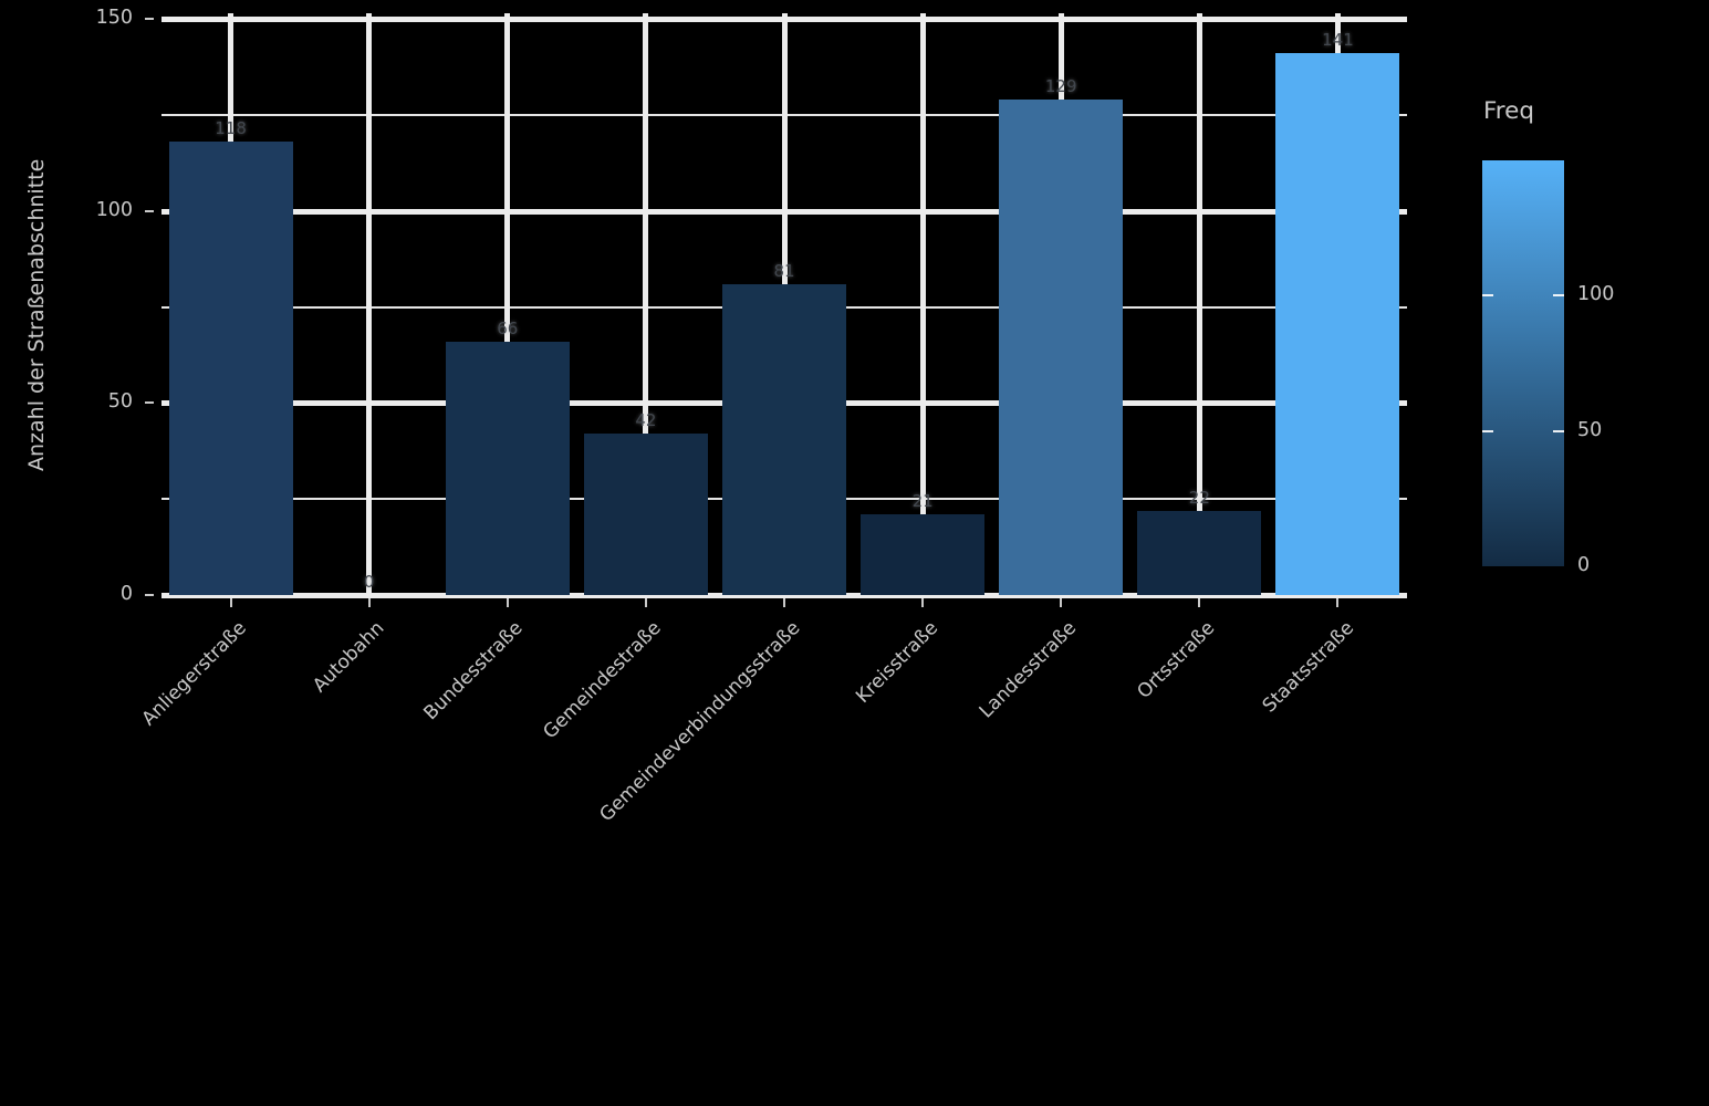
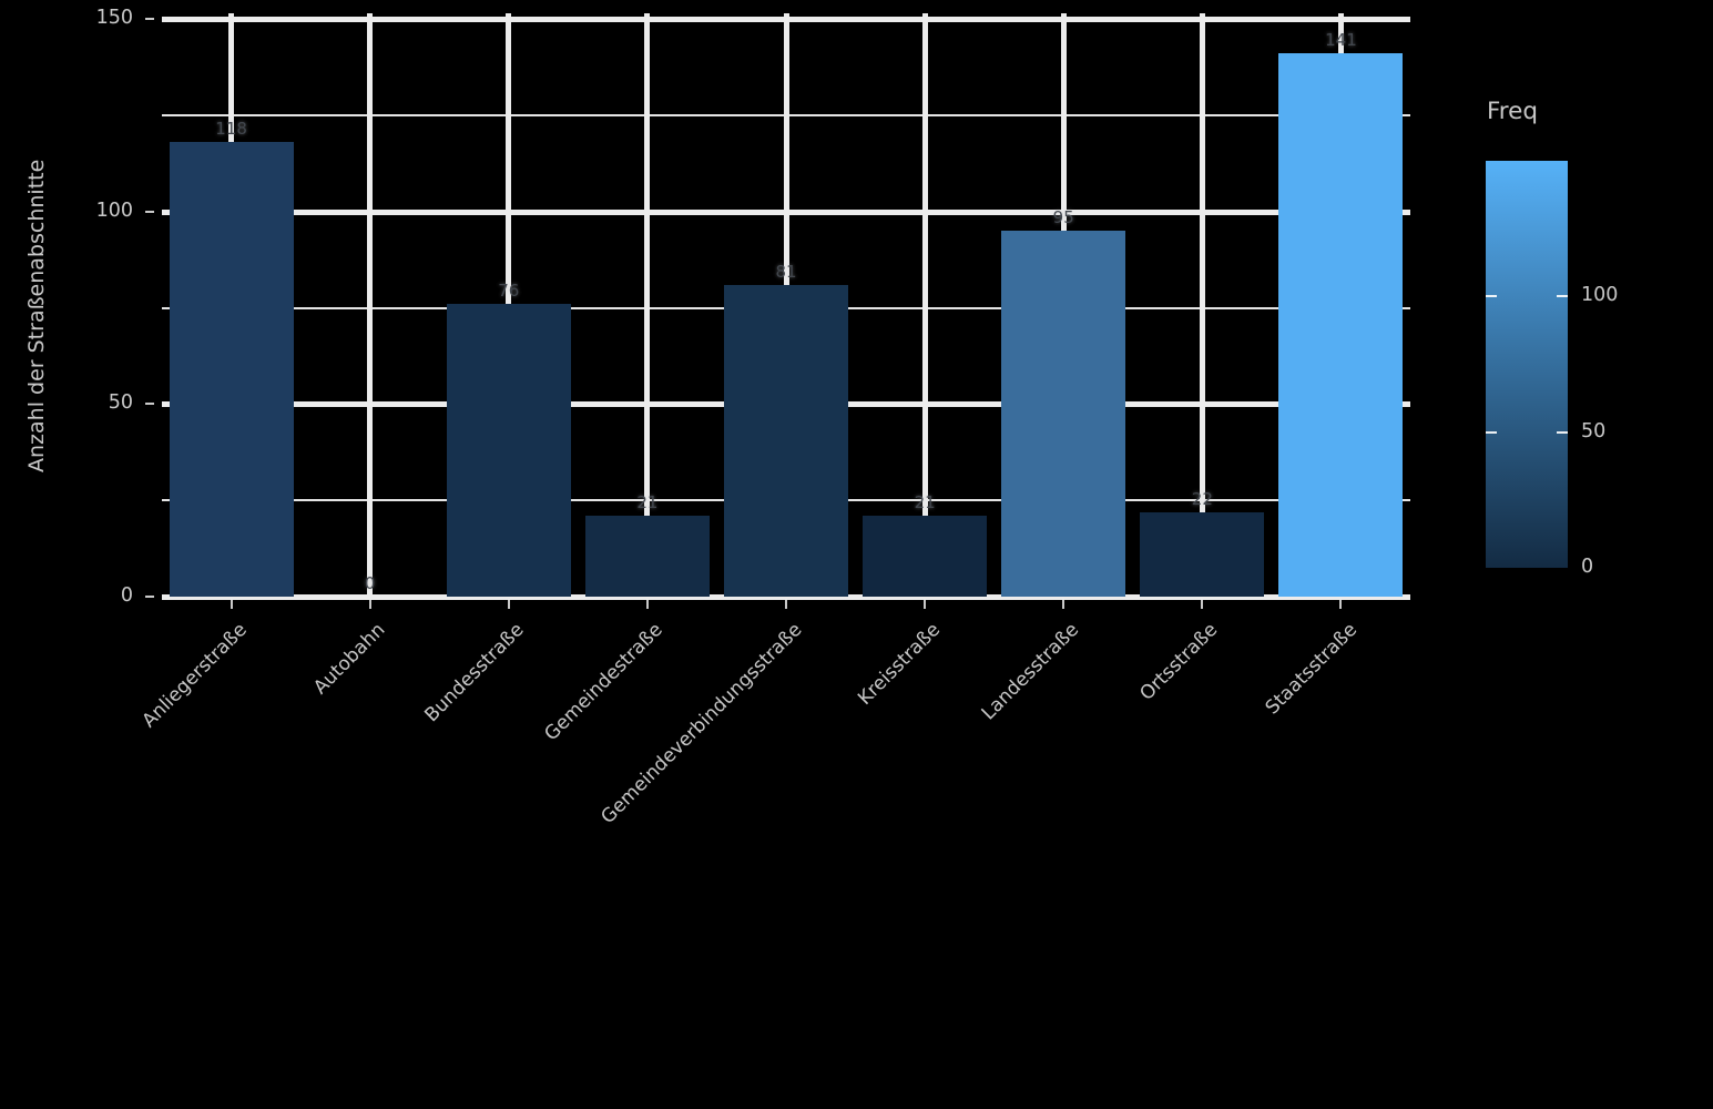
Bundesstraße: 66 -> 76
Gemeindestraße: 42 -> 21
Landesstraße: 129 -> 95
